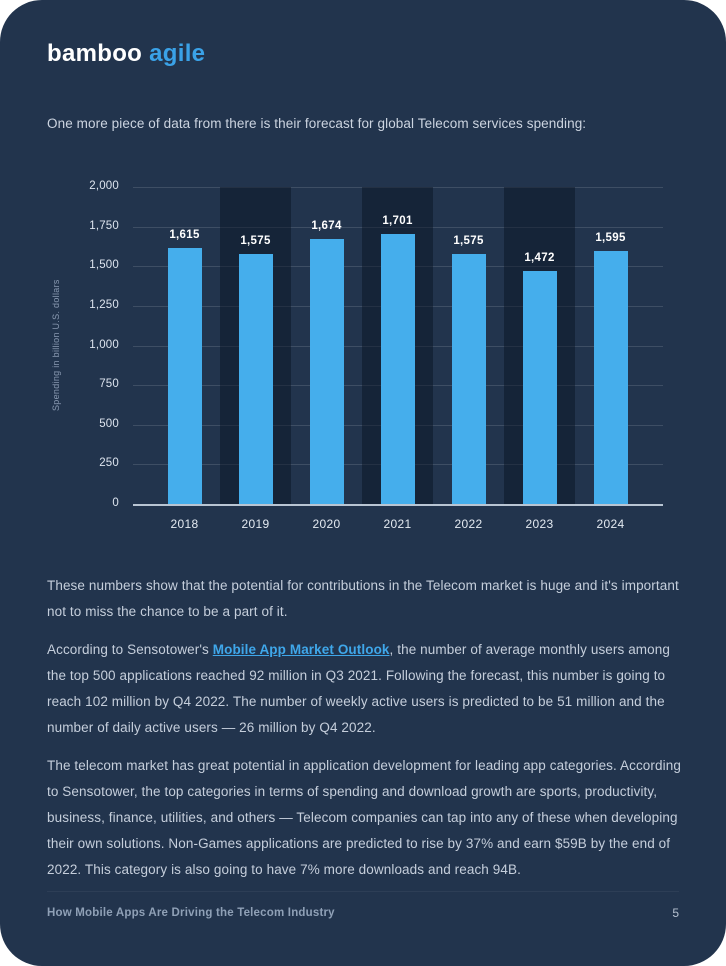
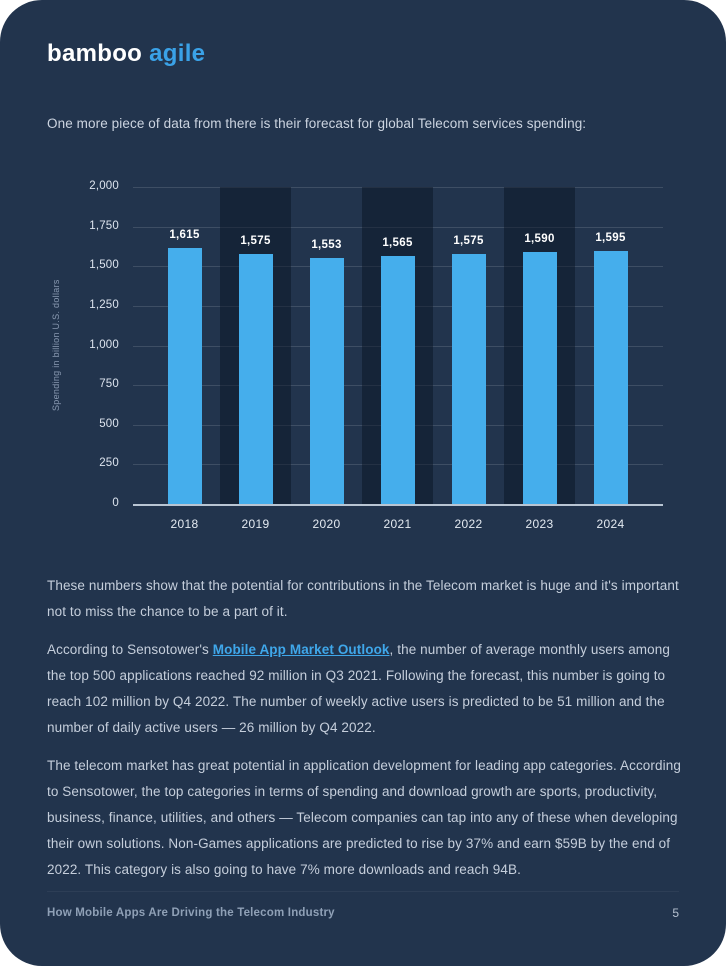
2020: 1,674 -> 1,553
2021: 1,701 -> 1,565
2023: 1,472 -> 1,590
